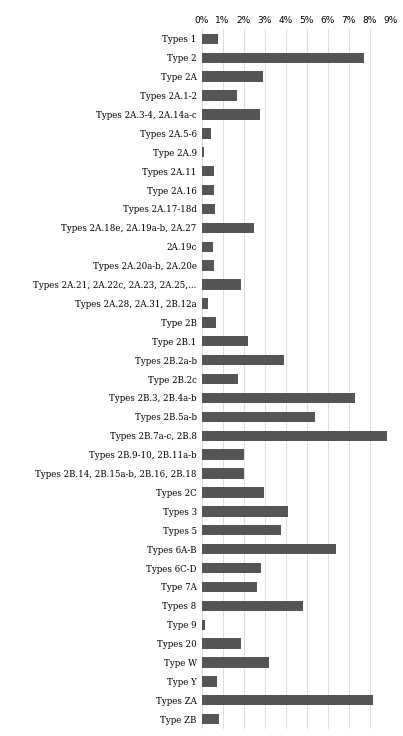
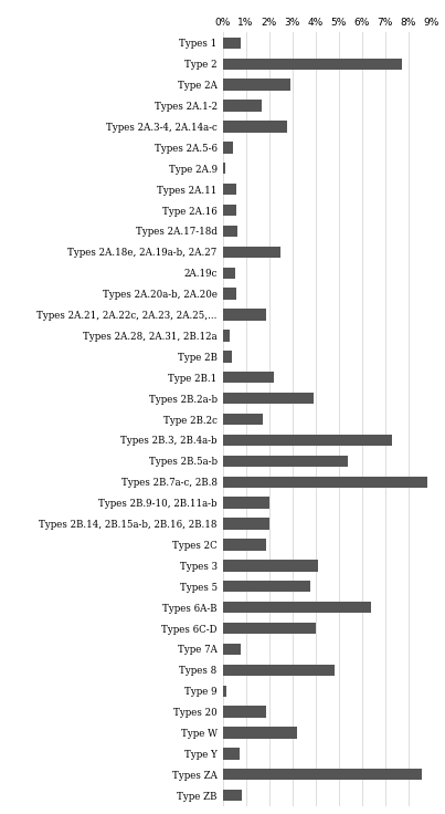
Type 2B: 0.70% -> 0.40%
Types 2C: 2.95% -> 1.90%
Types 6C-D: 2.85% -> 4.00%
Type 7A: 2.65% -> 0.80%
Types ZA: 8.15% -> 8.60%
